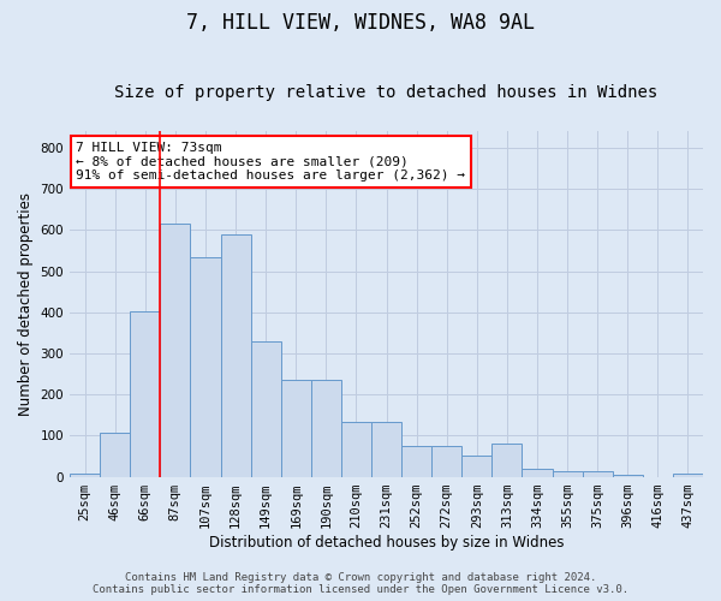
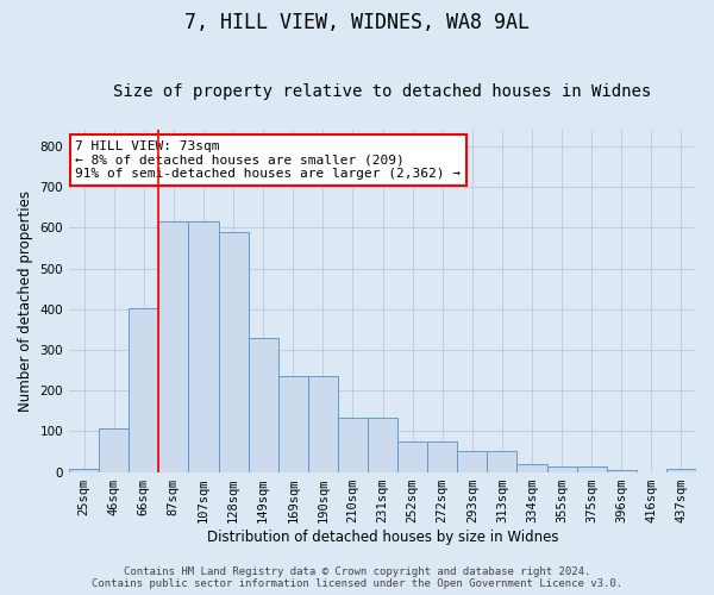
107sqm: 535 -> 615
313sqm: 80 -> 50
